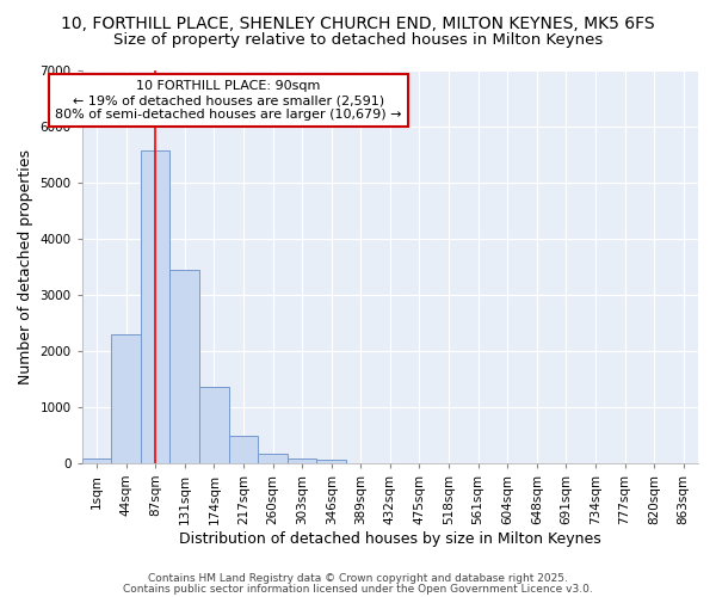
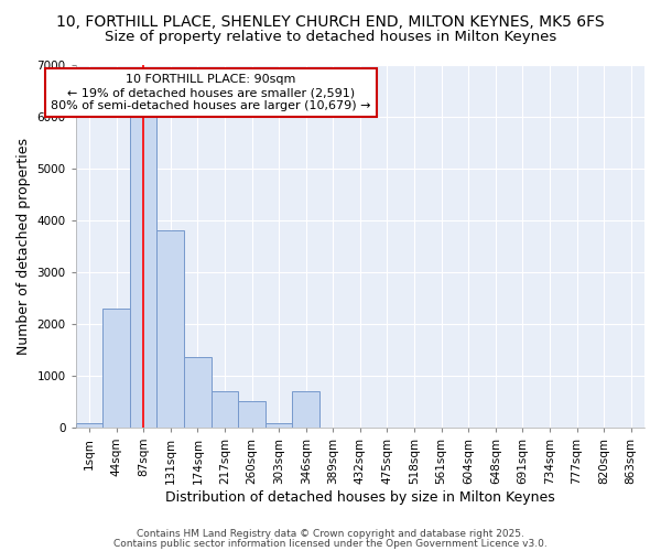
87sqm: 5580 -> 6000
131sqm: 3450 -> 3800
217sqm: 480 -> 700
260sqm: 170 -> 500
346sqm: 60 -> 700
